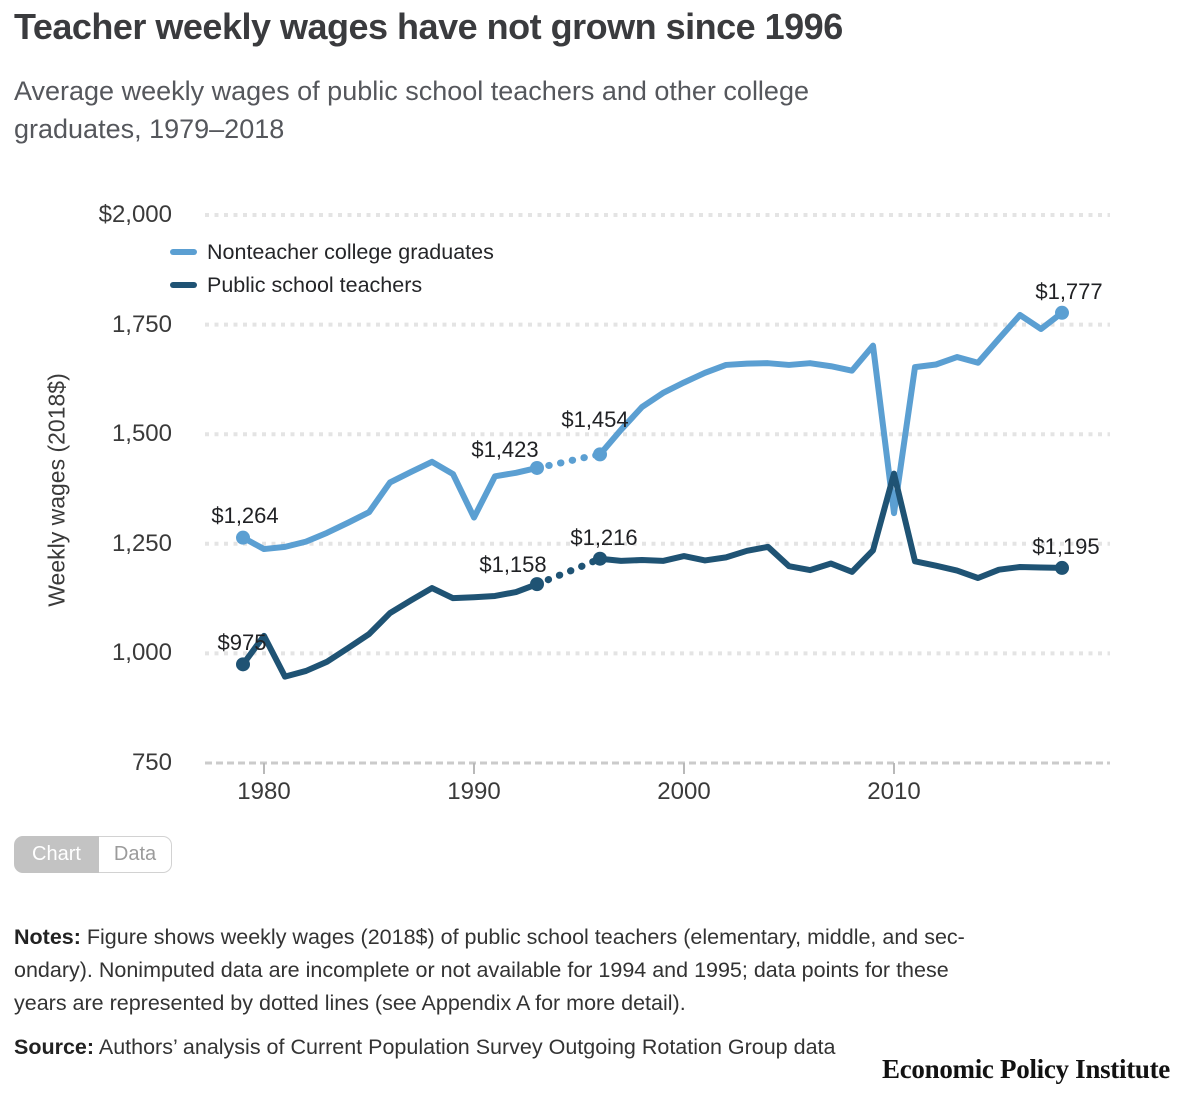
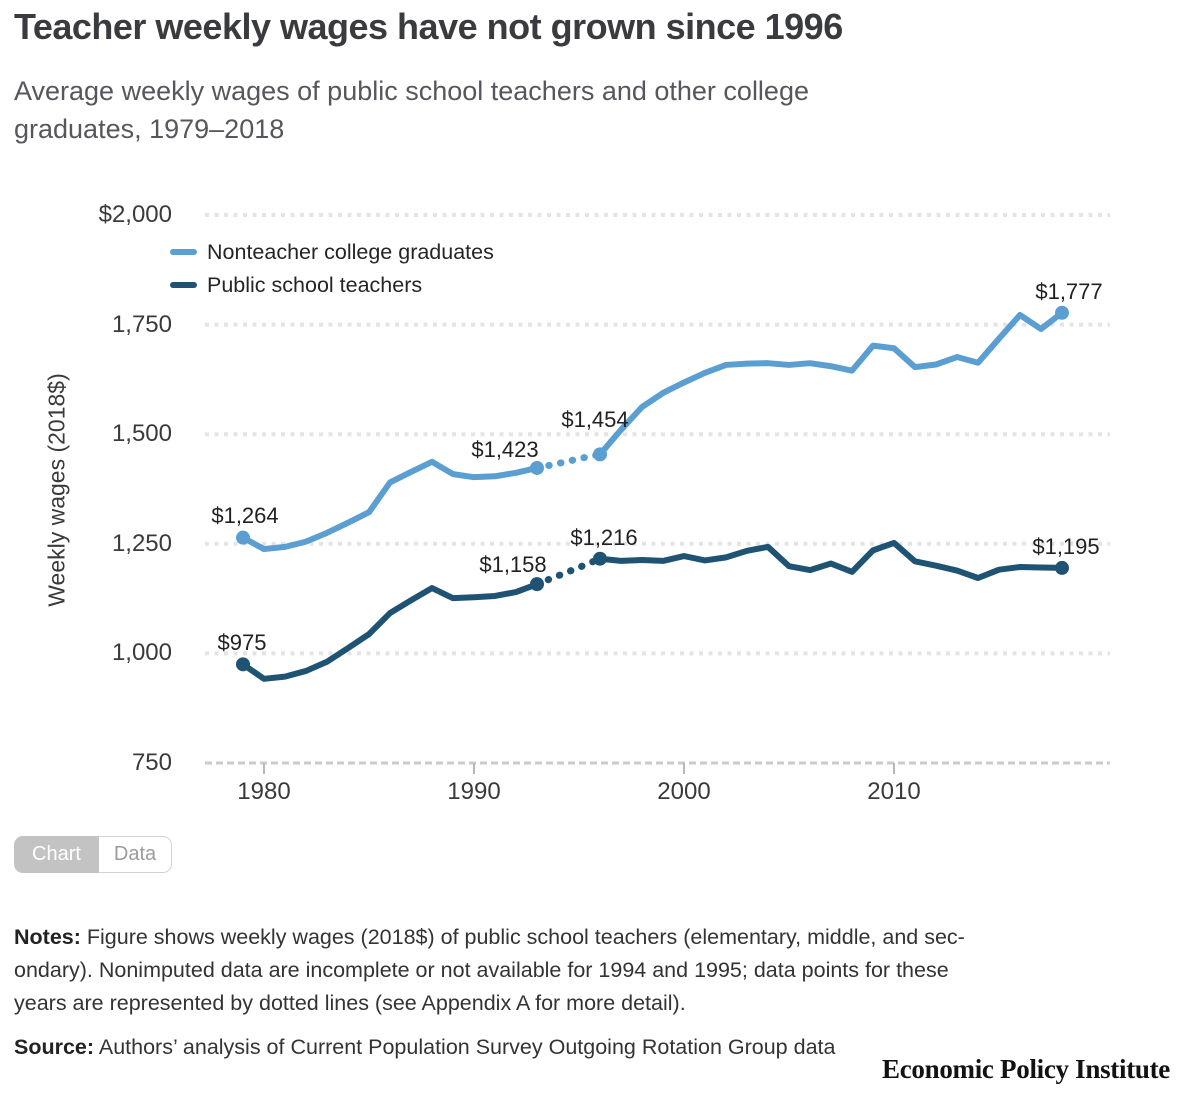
Public school teachers/1980: $1040 -> $940
Nonteacher college graduates/1990: $1310 -> $1400
Nonteacher college graduates/2010: $1320 -> $1700
Public school teachers/2010: $1410 -> $1250
